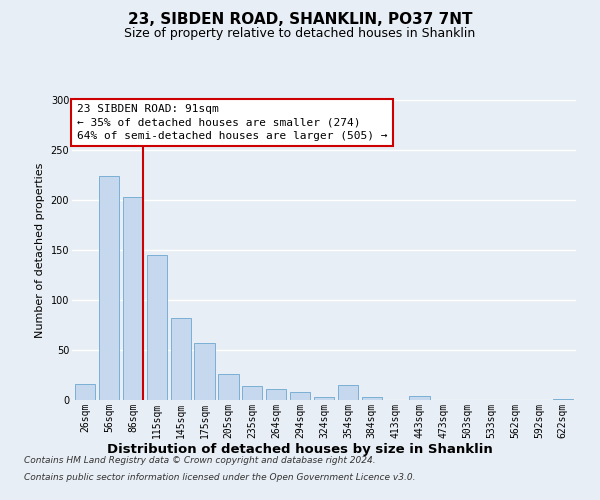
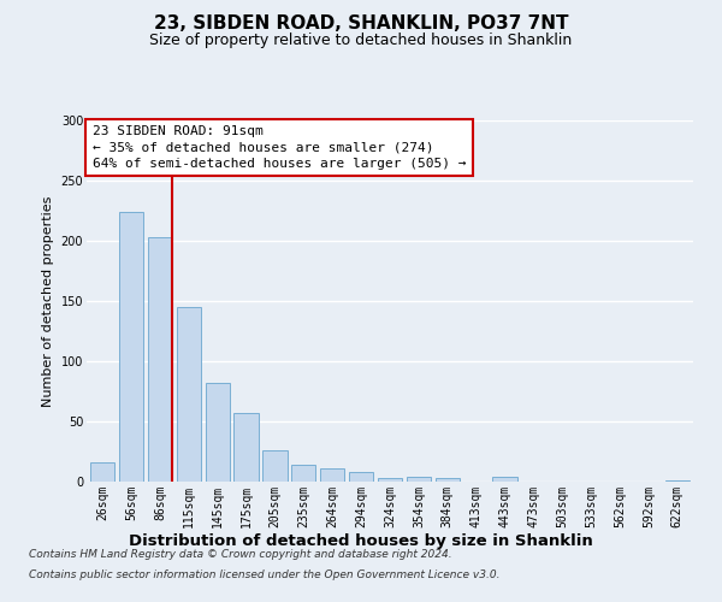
354sqm: 15 -> 4
